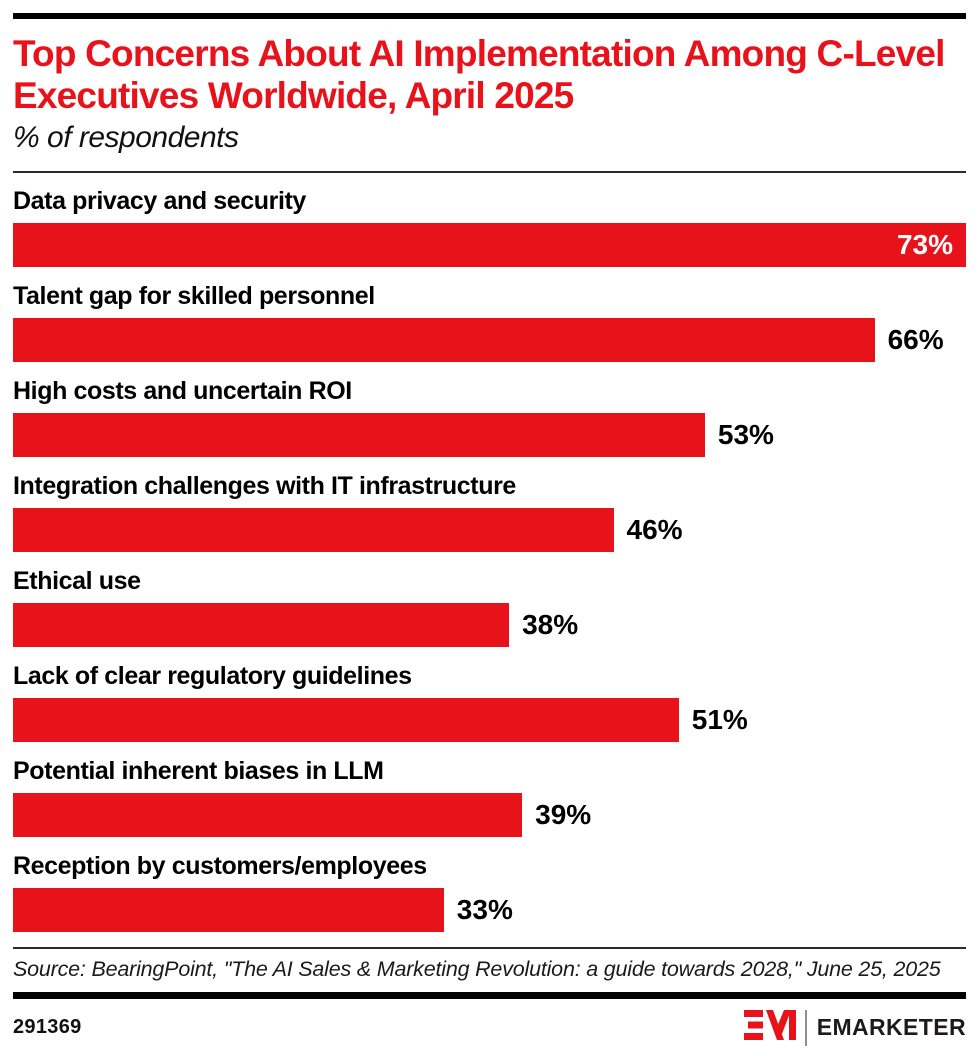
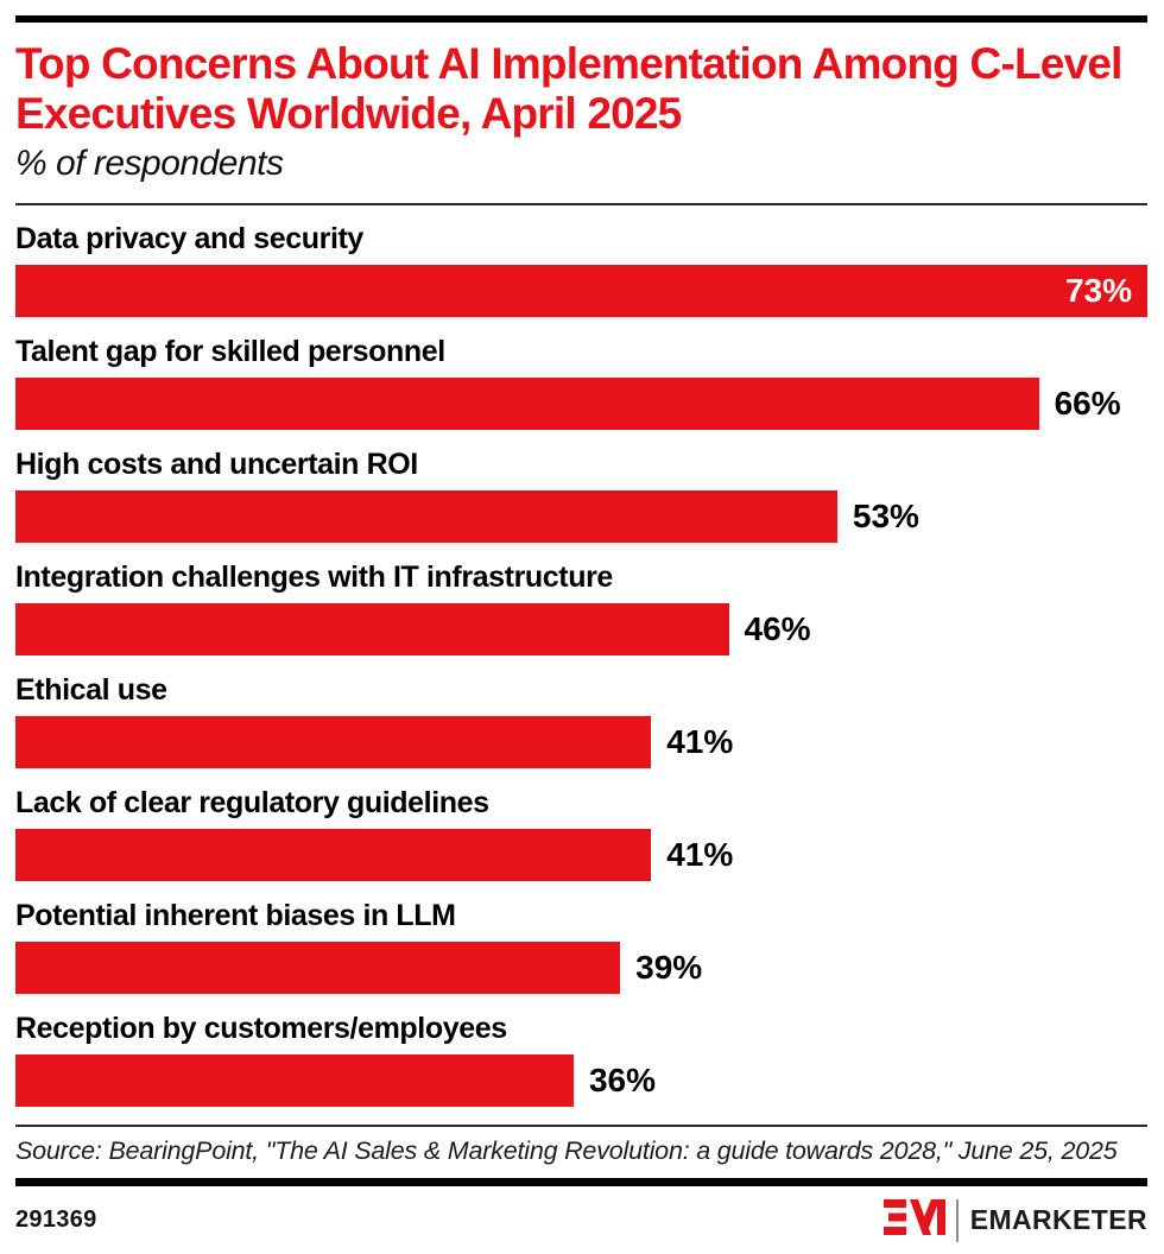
Ethical use: 38% -> 41%
Lack of clear regulatory guidelines: 51% -> 41%
Reception by customers/employees: 33% -> 36%
